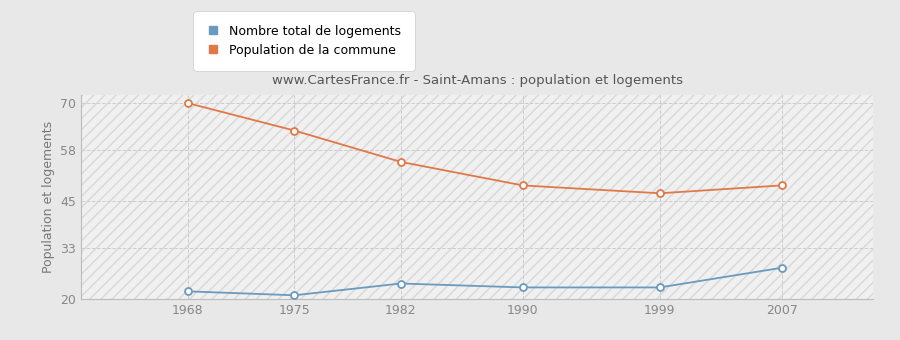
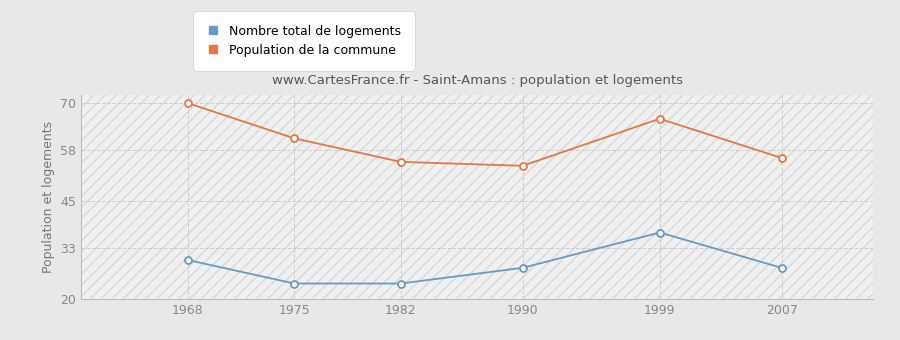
Nombre total de logements/1968: 22 -> 30
Nombre total de logements/1975: 21 -> 24
Population de la commune/1975: 63 -> 61
Nombre total de logements/1990: 23 -> 28
Population de la commune/1990: 49 -> 54
Nombre total de logements/1999: 23 -> 37
Population de la commune/1999: 47 -> 66
Population de la commune/2007: 49 -> 56
